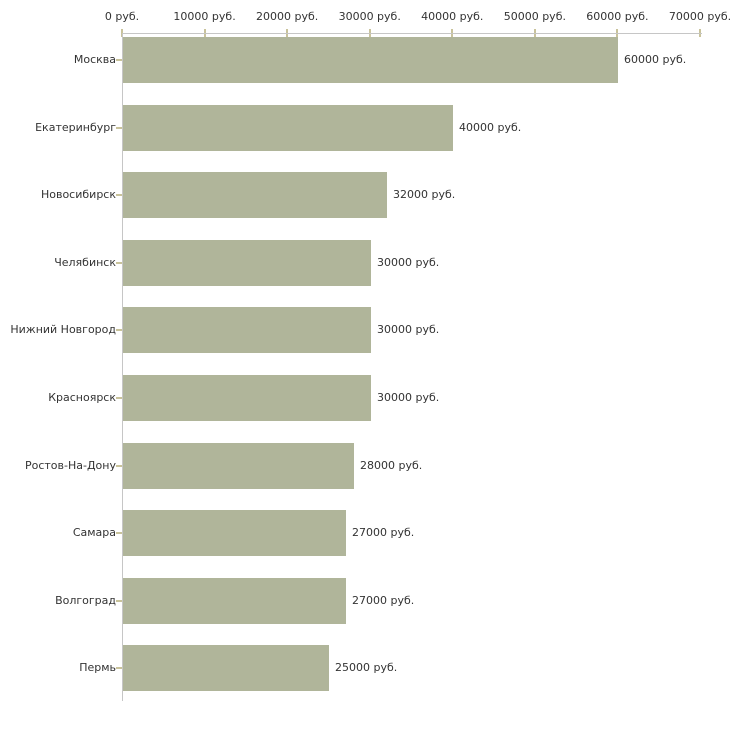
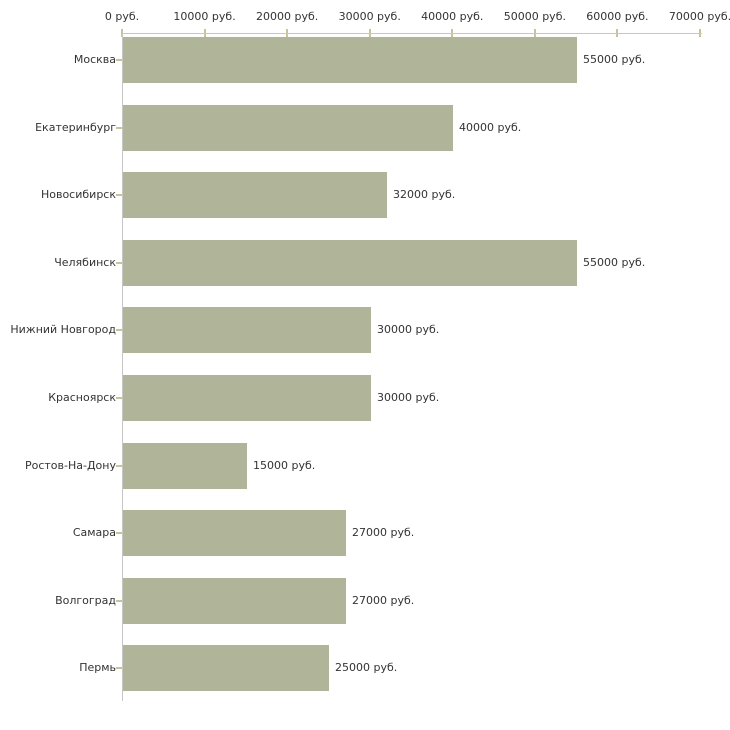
Москва: 60000 -> 55000
Челябинск: 30000 -> 55000
Ростов-На-Дону: 28000 -> 15000
